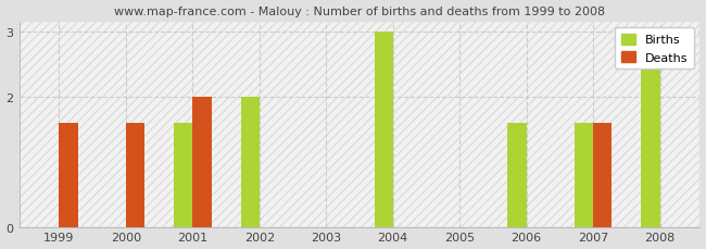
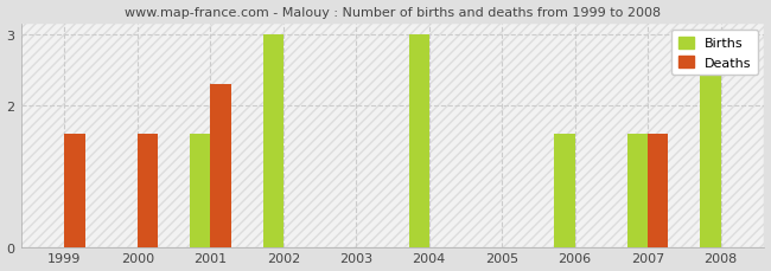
Deaths/2001: 2.0 -> 2.3
Births/2002: 2.0 -> 3.0
